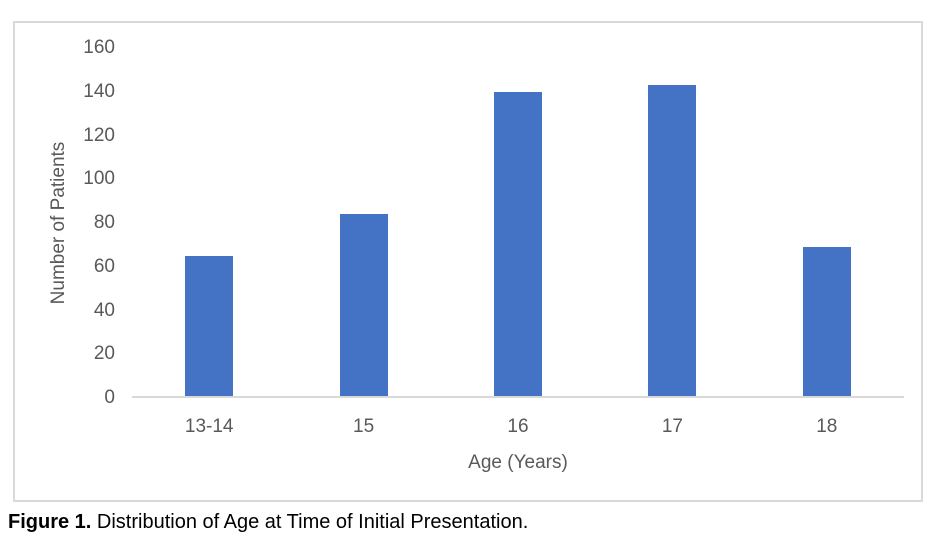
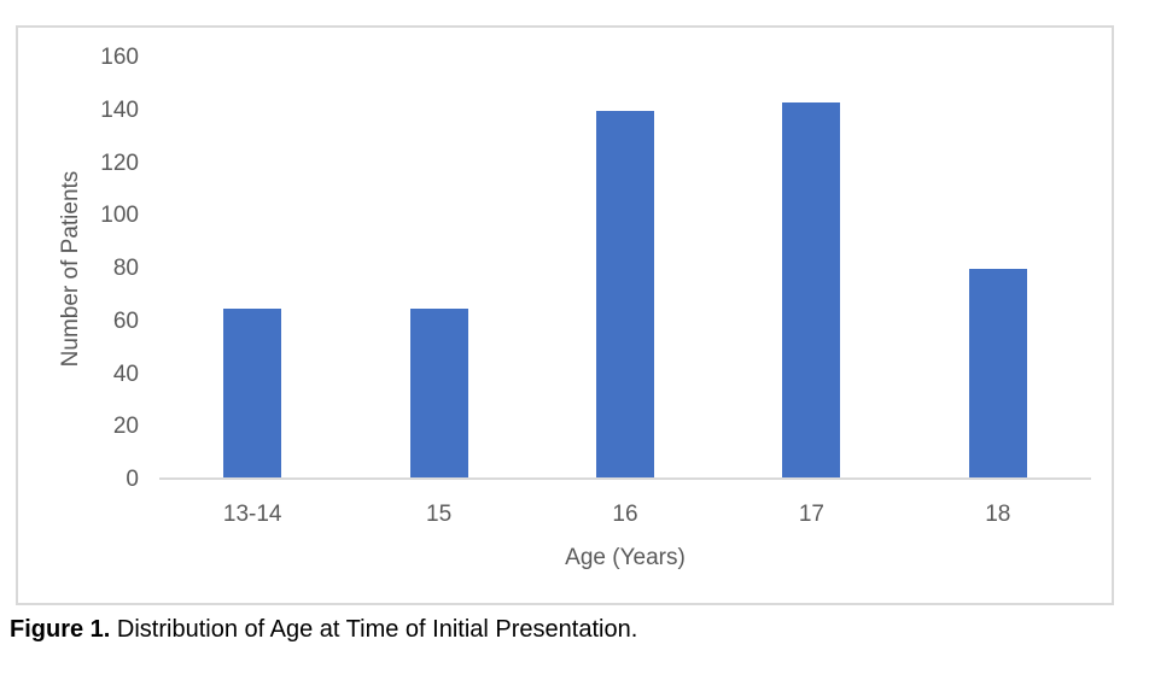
15: 84 -> 65
18: 69 -> 80
